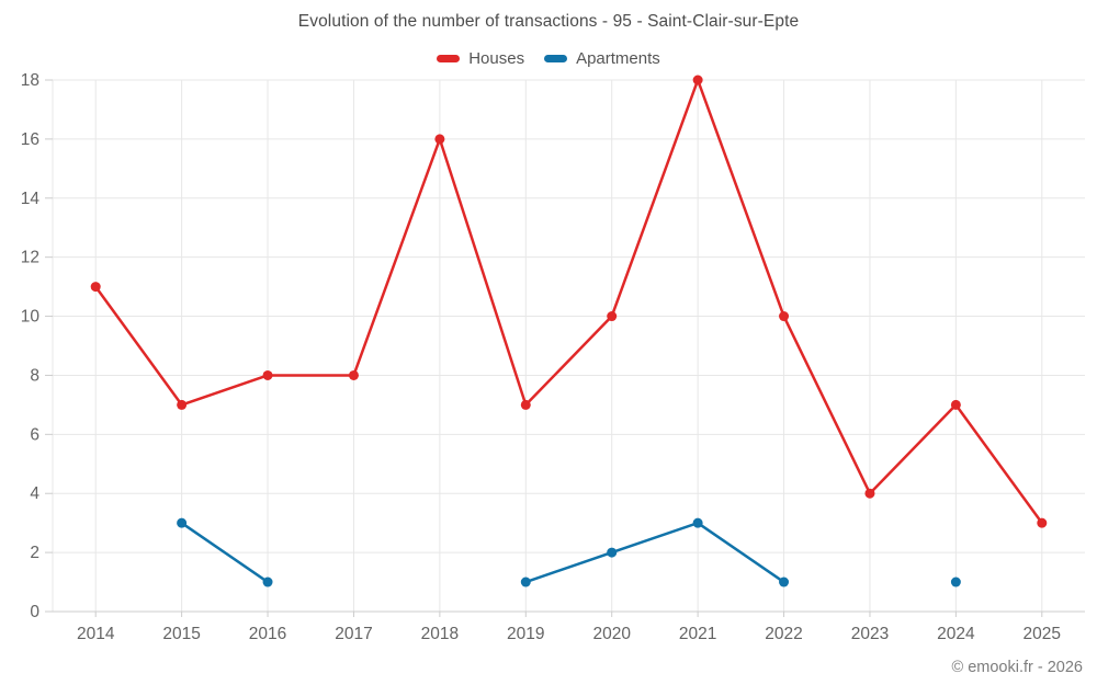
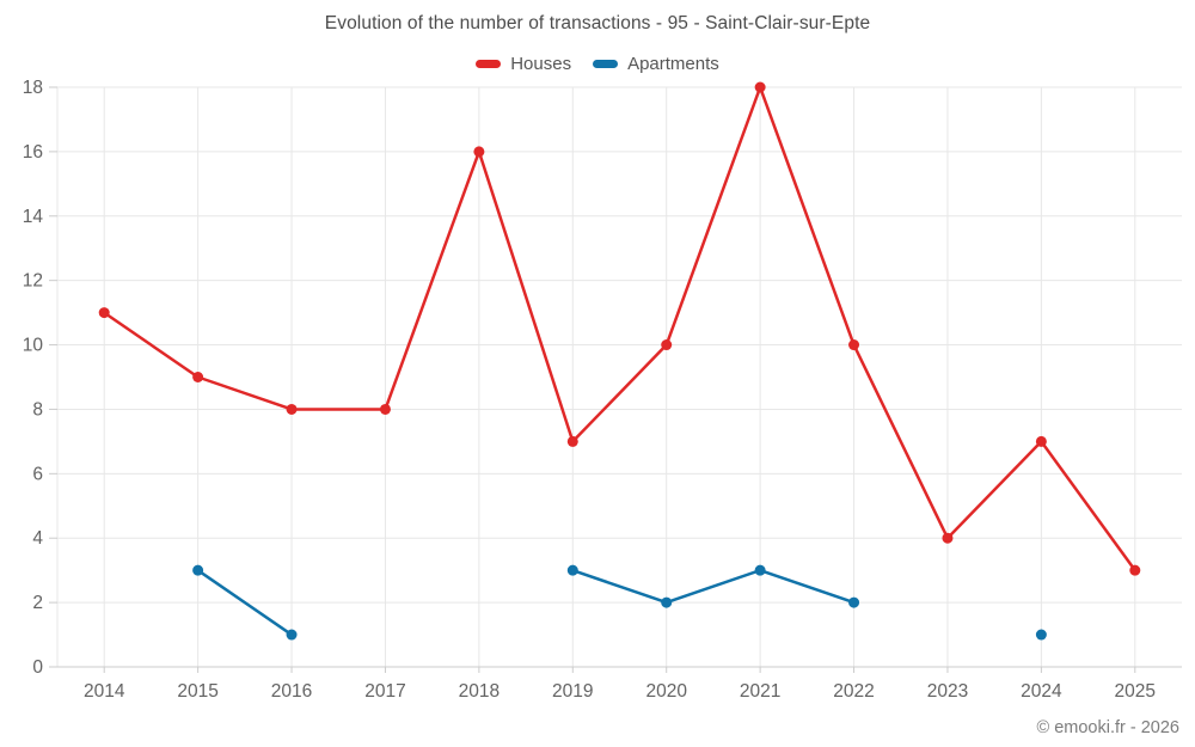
Houses/2015: 7 -> 9
Apartments/2019: 1 -> 3
Apartments/2022: 1 -> 2
